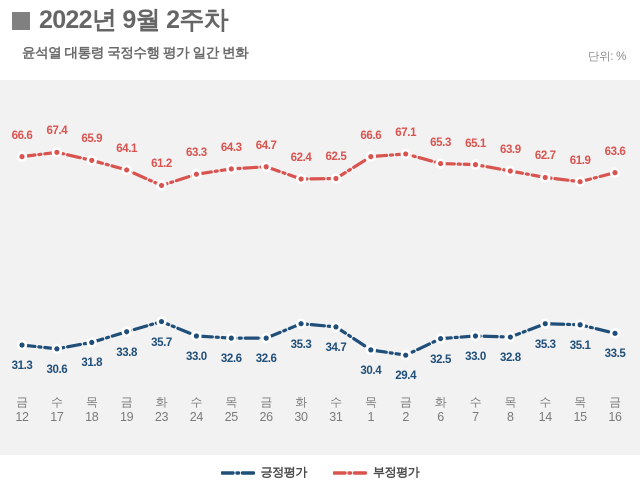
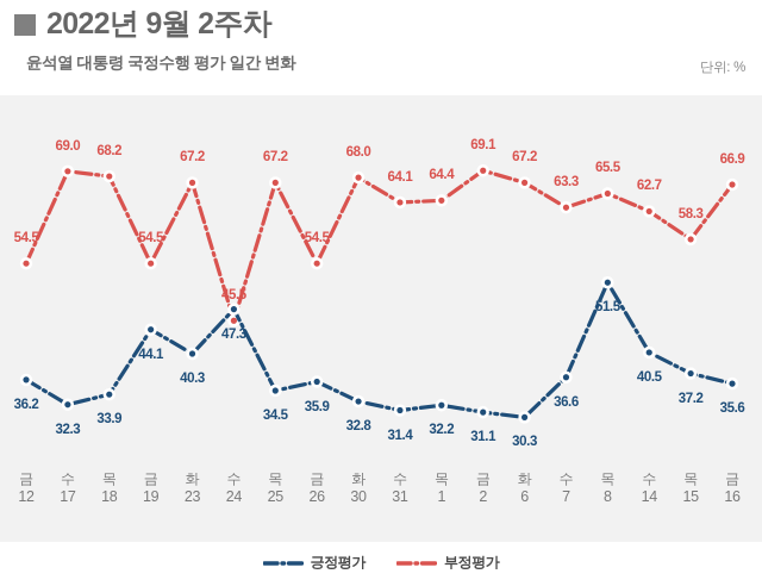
부정평가/금 12: 66.6 -> 54.5
긍정평가/금 12: 31.3 -> 36.2
부정평가/수 17: 67.4 -> 69.0
긍정평가/수 17: 30.6 -> 32.3
부정평가/목 18: 65.9 -> 68.2
긍정평가/목 18: 31.8 -> 33.9
부정평가/금 19: 64.1 -> 54.5
긍정평가/금 19: 33.8 -> 44.1
부정평가/화 23: 61.2 -> 67.2
긍정평가/화 23: 35.7 -> 40.3
부정평가/수 24: 63.3 -> 45.5
긍정평가/수 24: 33.0 -> 47.3
부정평가/목 25: 64.3 -> 67.2
긍정평가/목 25: 32.6 -> 34.5
부정평가/금 26: 64.7 -> 54.5
긍정평가/금 26: 32.6 -> 35.9
부정평가/화 30: 62.4 -> 68.0
긍정평가/화 30: 35.3 -> 32.8
부정평가/수 31: 62.5 -> 64.1
긍정평가/수 31: 34.7 -> 31.4
부정평가/목 1: 66.6 -> 64.4
긍정평가/목 1: 30.4 -> 32.2
부정평가/금 2: 67.1 -> 69.1
긍정평가/금 2: 29.4 -> 31.1
부정평가/화 6: 65.3 -> 67.2
긍정평가/화 6: 32.5 -> 30.3
부정평가/수 7: 65.1 -> 63.3
긍정평가/수 7: 33.0 -> 36.6
부정평가/목 8: 63.9 -> 65.5
긍정평가/목 8: 32.8 -> 51.5
긍정평가/수 14: 35.3 -> 40.5
부정평가/목 15: 61.9 -> 58.3
긍정평가/목 15: 35.1 -> 37.2
부정평가/금 16: 63.6 -> 66.9
긍정평가/금 16: 33.5 -> 35.6
